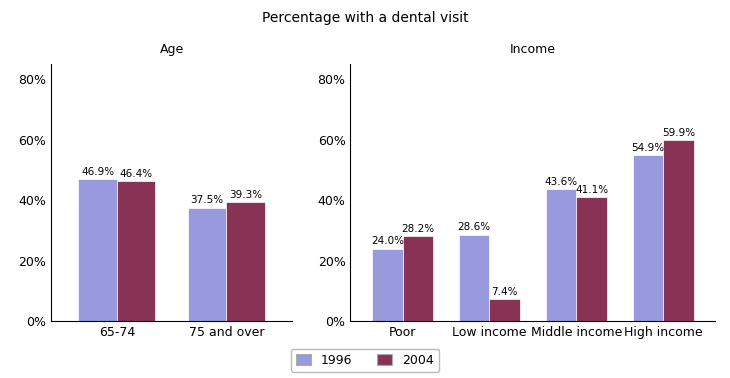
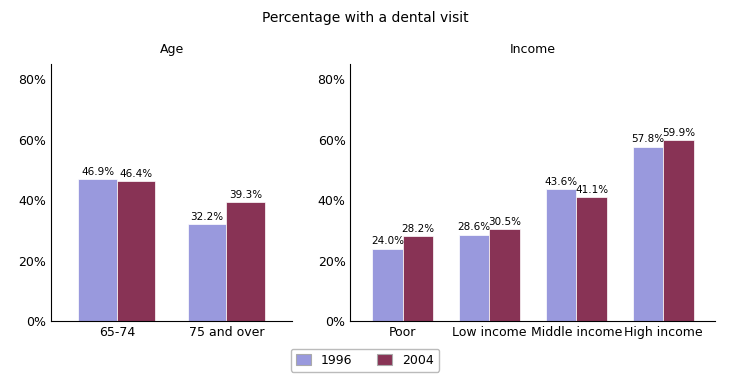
Age/1996/75 and over: 37.5% -> 32.2%
Income/2004/Low income: 7.4% -> 30.5%
Income/1996/High income: 54.9% -> 57.8%
